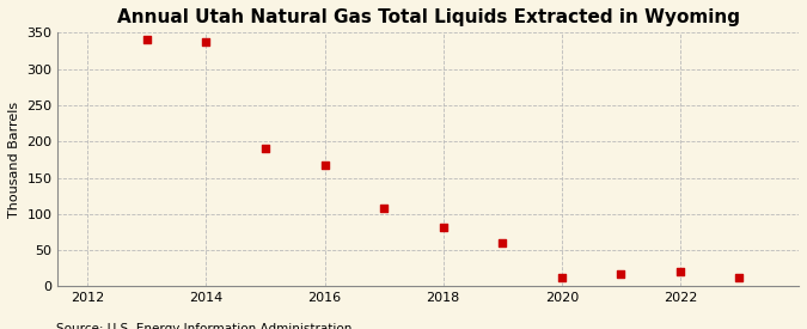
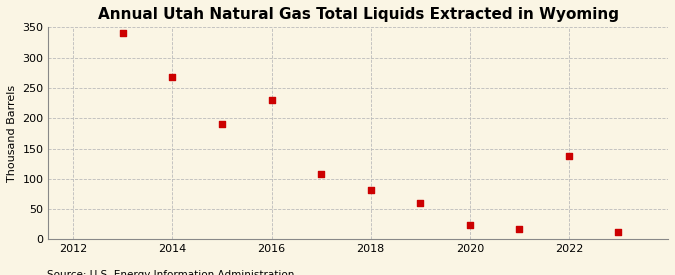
2014: 337 -> 268
2016: 168 -> 230
2020: 13 -> 24
2022: 20 -> 138
